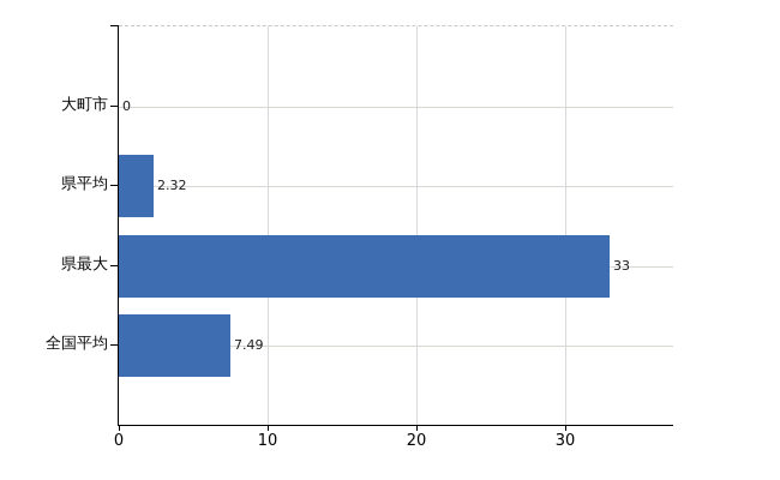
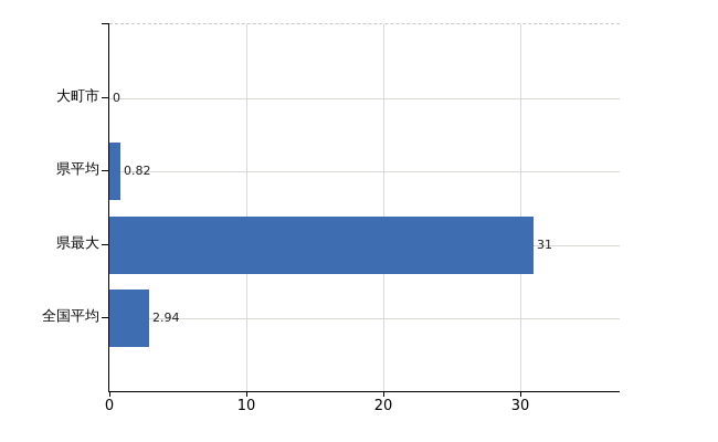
県平均: 2.32 -> 0.82
県最大: 33 -> 31
全国平均: 7.49 -> 2.94
